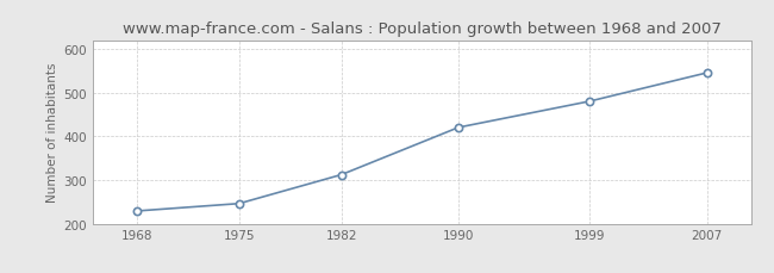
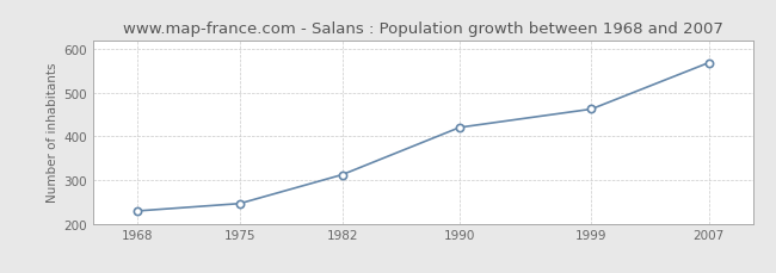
1999: 480 -> 462
2007: 545 -> 568
